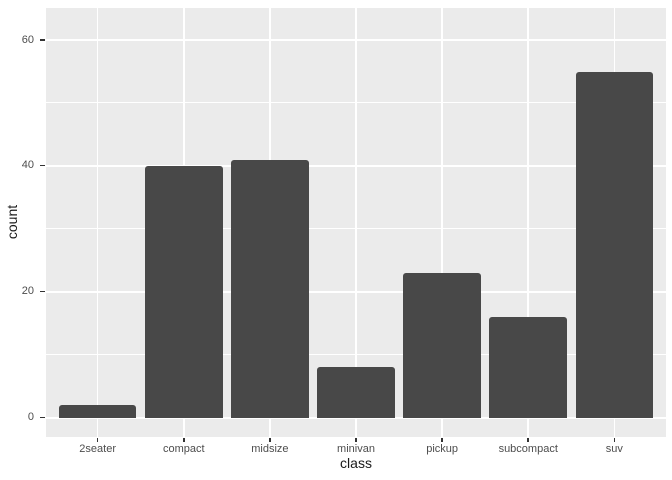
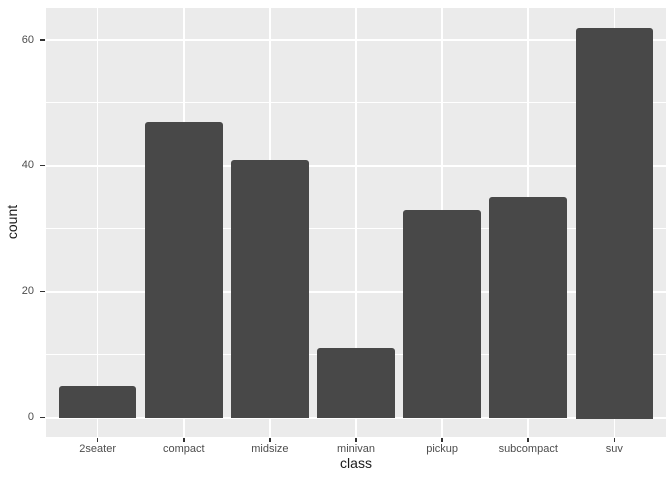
2seater: 2 -> 5
compact: 40 -> 47
minivan: 8 -> 11
pickup: 23 -> 33
subcompact: 16 -> 35
suv: 55 -> 62
